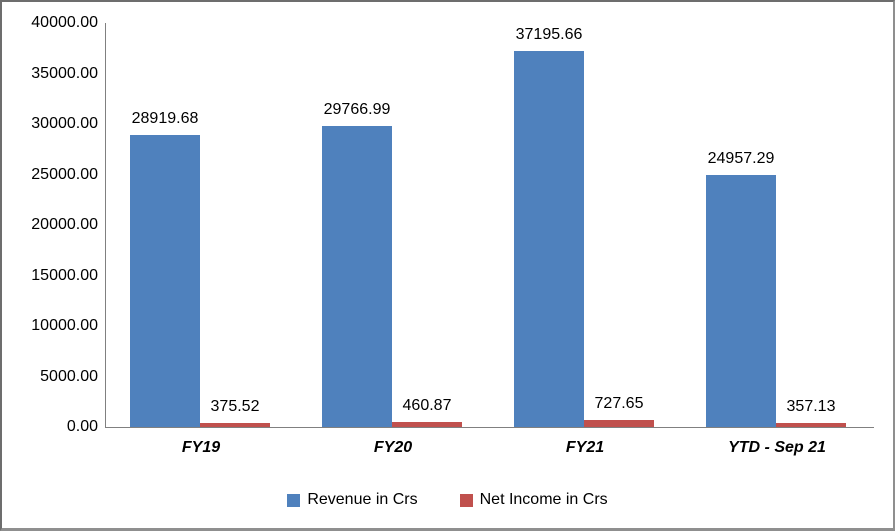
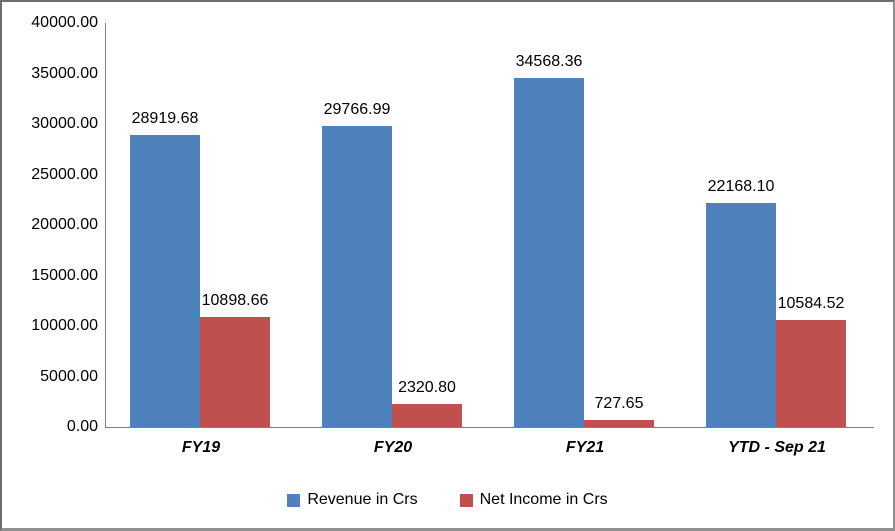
Net Income in Crs/FY19: 375.52 -> 10898.66
Net Income in Crs/FY20: 460.87 -> 2320.80
Revenue in Crs/FY21: 37195.66 -> 34568.36
Revenue in Crs/YTD - Sep 21: 24957.29 -> 22168.10
Net Income in Crs/YTD - Sep 21: 357.13 -> 10584.52
